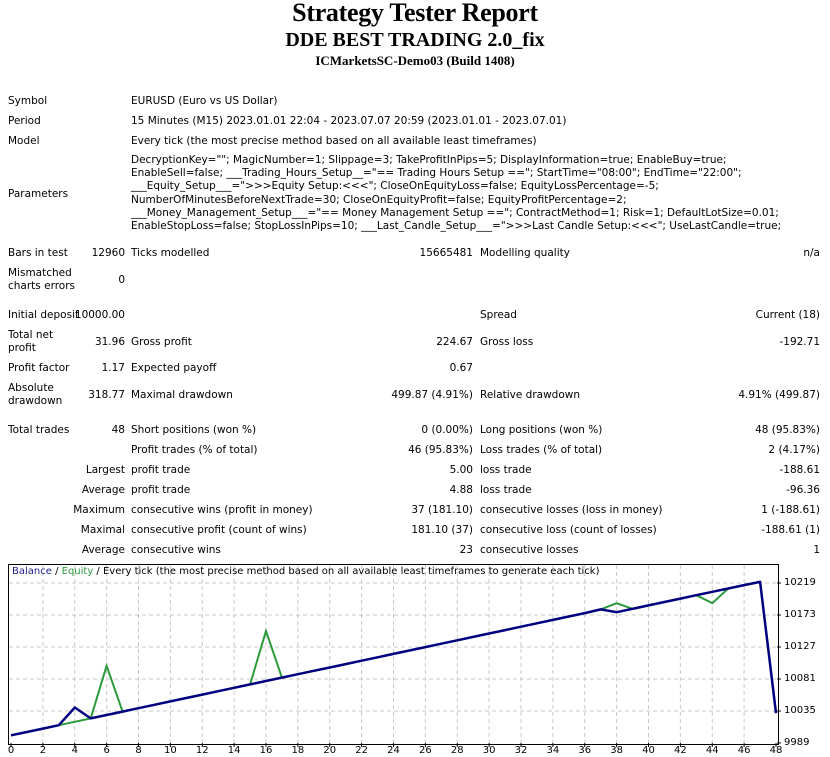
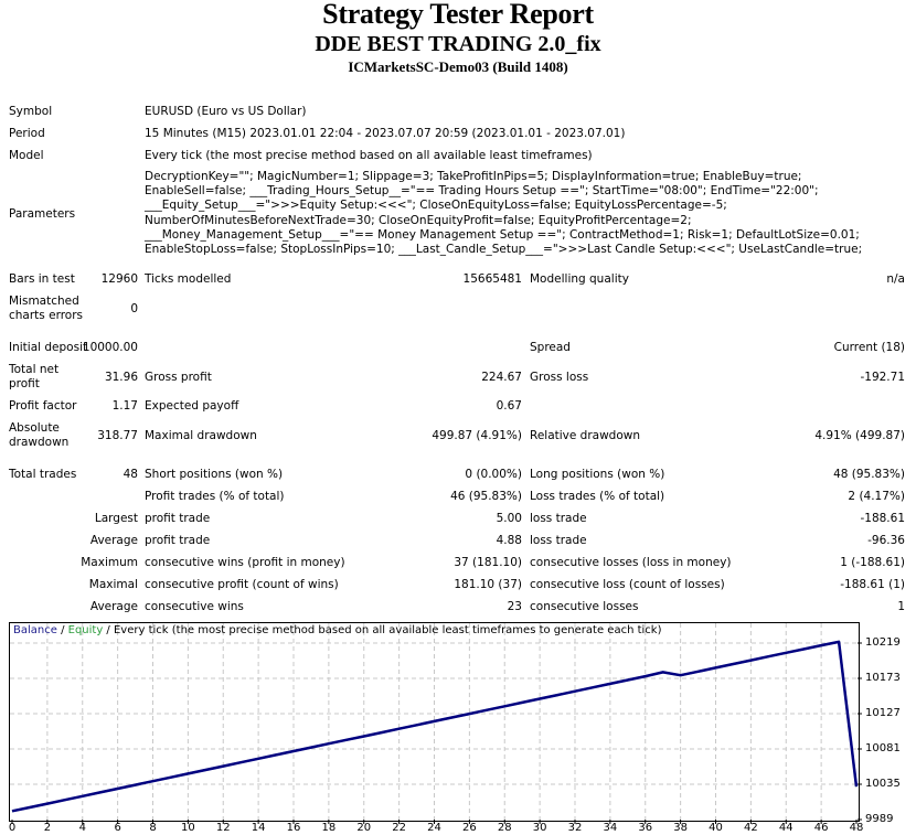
Balance/4: 10040 -> 10020
Equity/6: 10100 -> 10030
Equity/16: 10150 -> 10080
Equity/38: 10190 -> 10180
Equity/44: 10190 -> 10210
